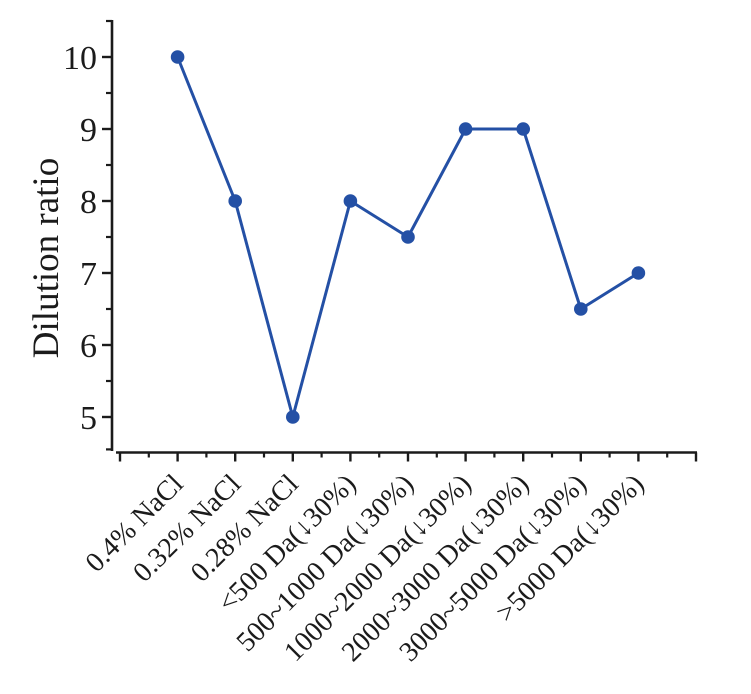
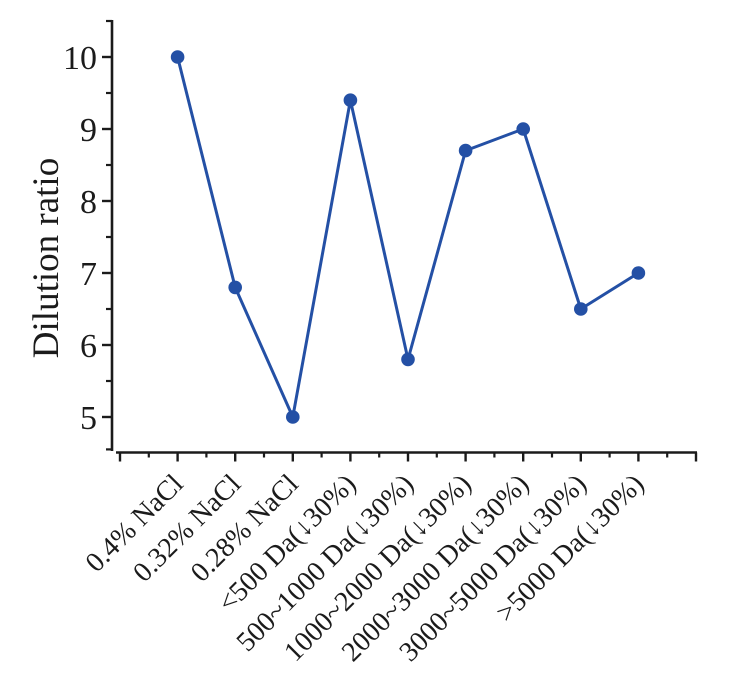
0.32% NaCl: 8.0 -> 6.8
<500 Da(↓30%): 8.0 -> 9.4
500~1000 Da(↓30%): 7.5 -> 5.8
1000~2000 Da(↓30%): 9.0 -> 8.7
